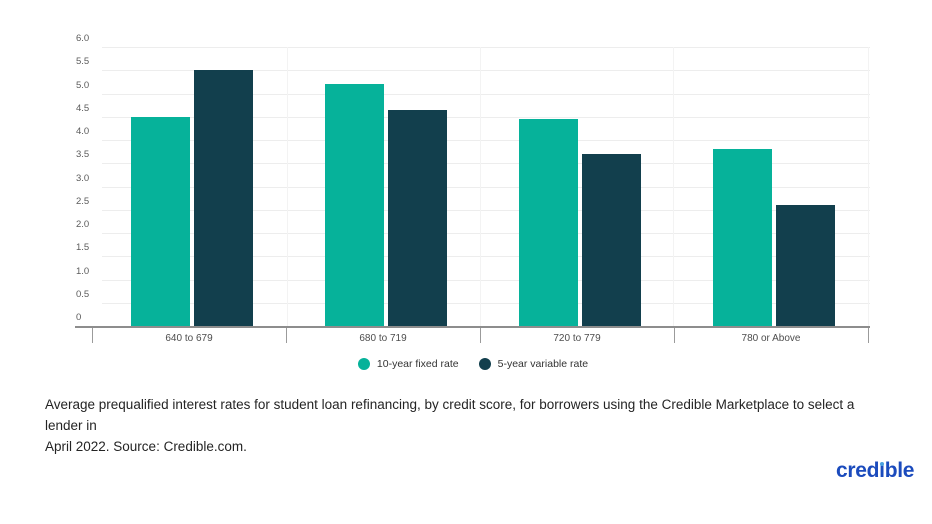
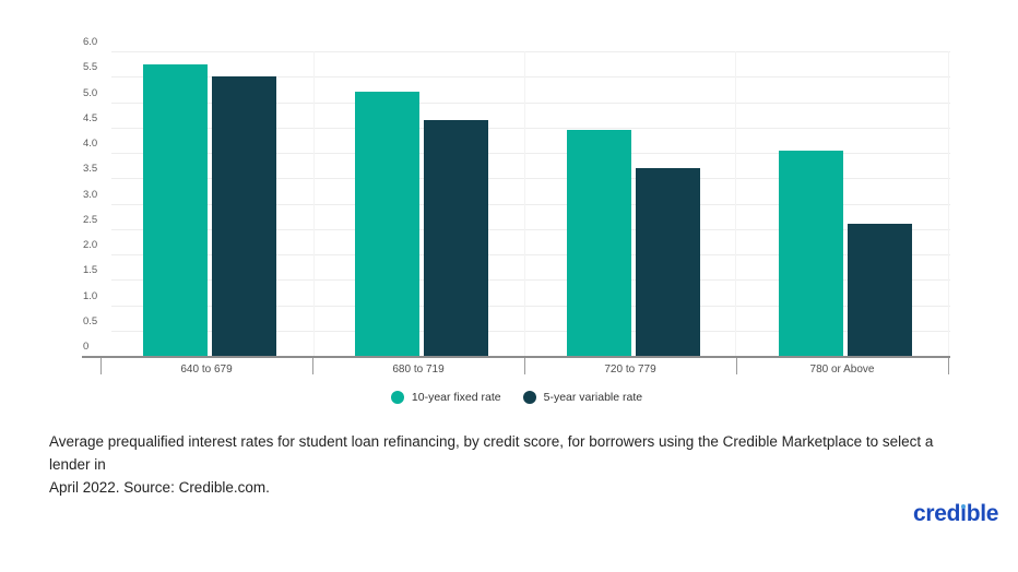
10-year fixed rate/640 to 679: 4.5 -> 5.8
10-year fixed rate/780 or Above: 3.8 -> 4.0
